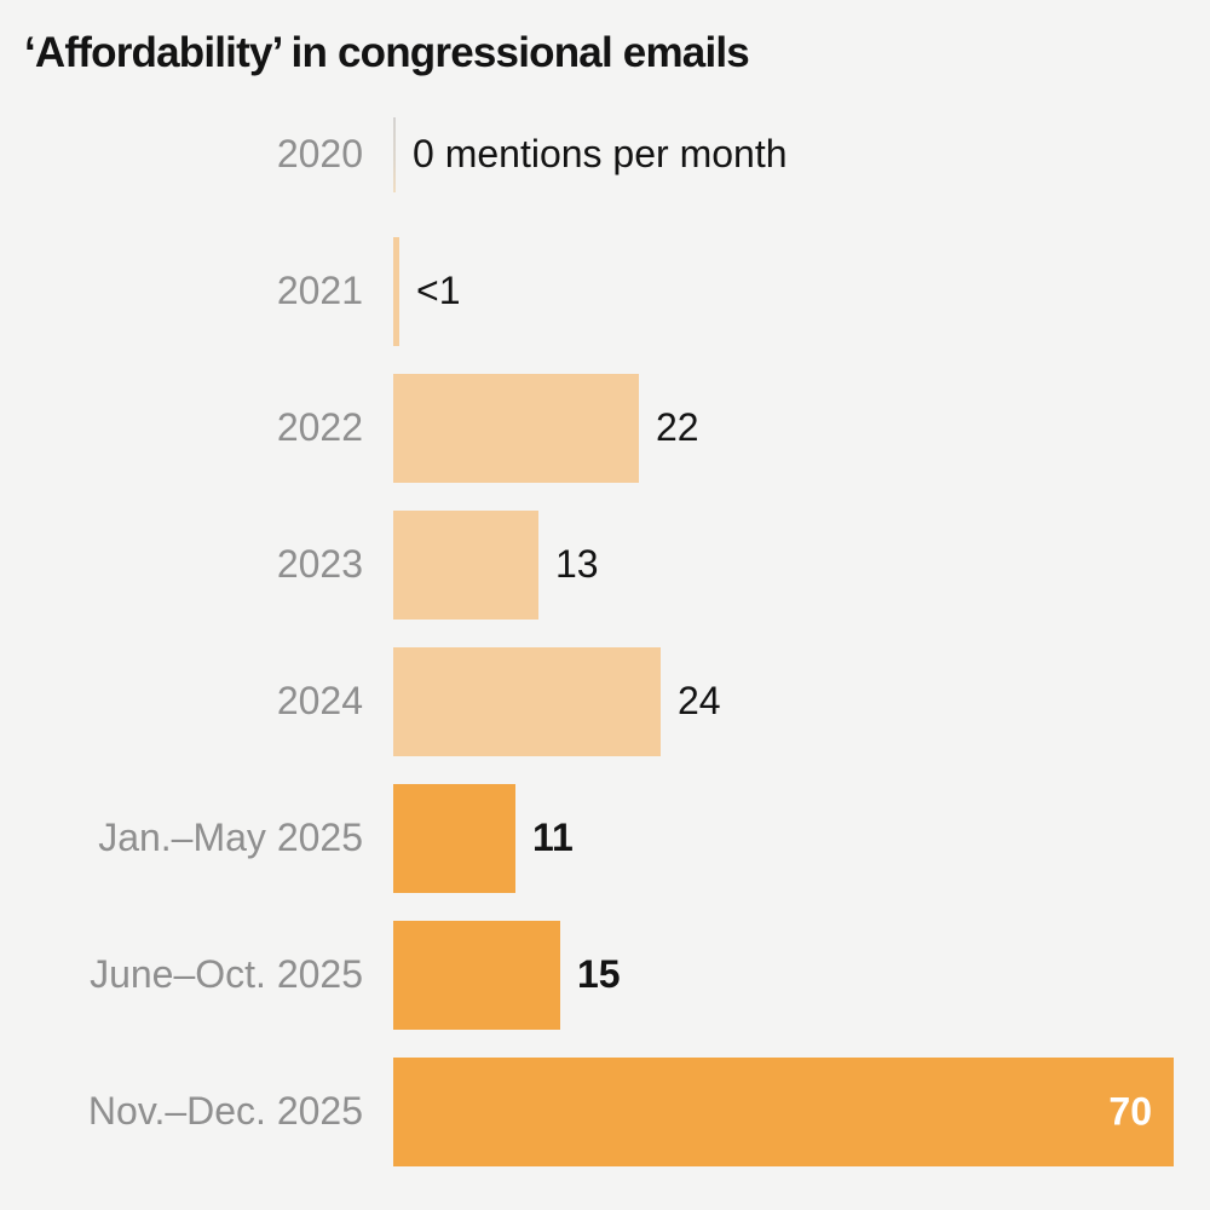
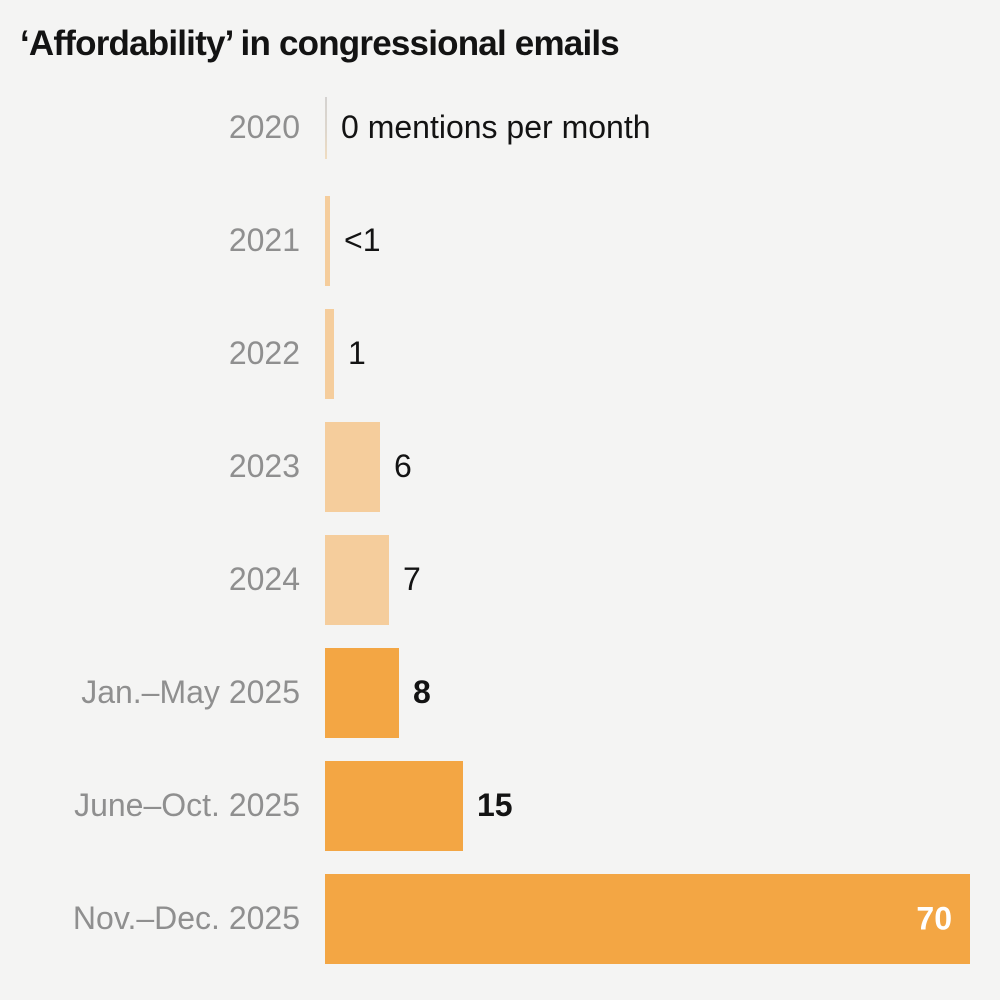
2022: 22 -> 1
2023: 13 -> 6
2024: 24 -> 7
Jan.–May 2025: 11 -> 8
